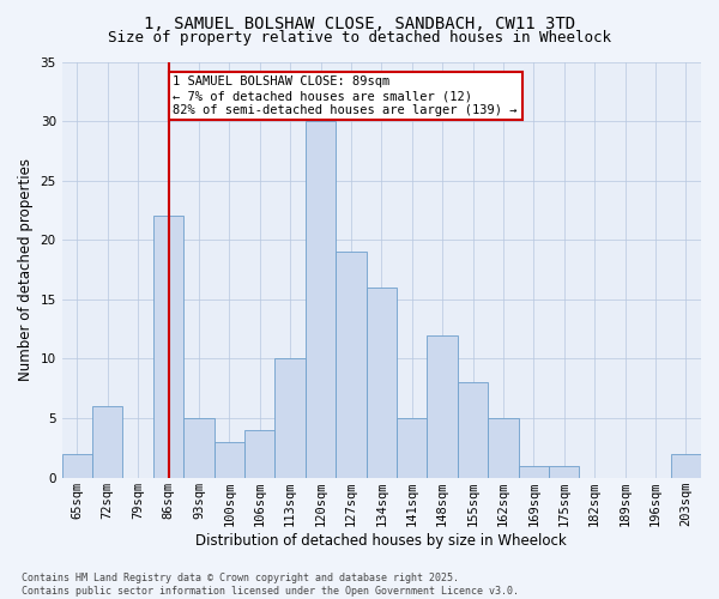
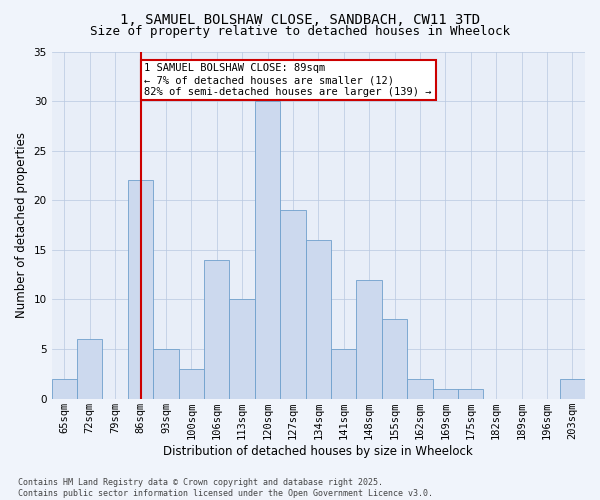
106sqm: 4 -> 14
162sqm: 5 -> 2
